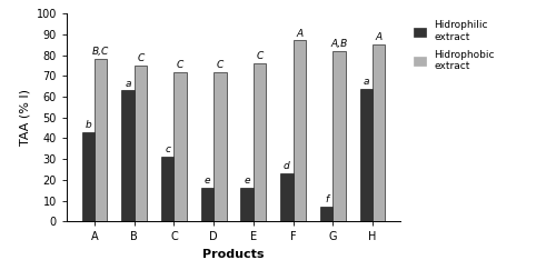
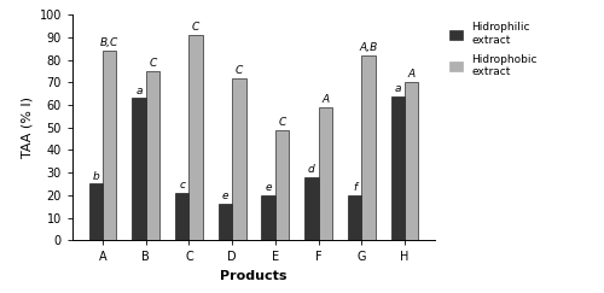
Hidrophilic extract/A: 43 -> 25
Hidrophobic extract/A: 78 -> 84
Hidrophilic extract/C: 31 -> 21
Hidrophobic extract/C: 72 -> 91
Hidrophilic extract/E: 16 -> 20
Hidrophobic extract/E: 76 -> 49
Hidrophilic extract/F: 23 -> 28
Hidrophobic extract/F: 87 -> 59
Hidrophilic extract/G: 7 -> 20
Hidrophobic extract/H: 85 -> 70
